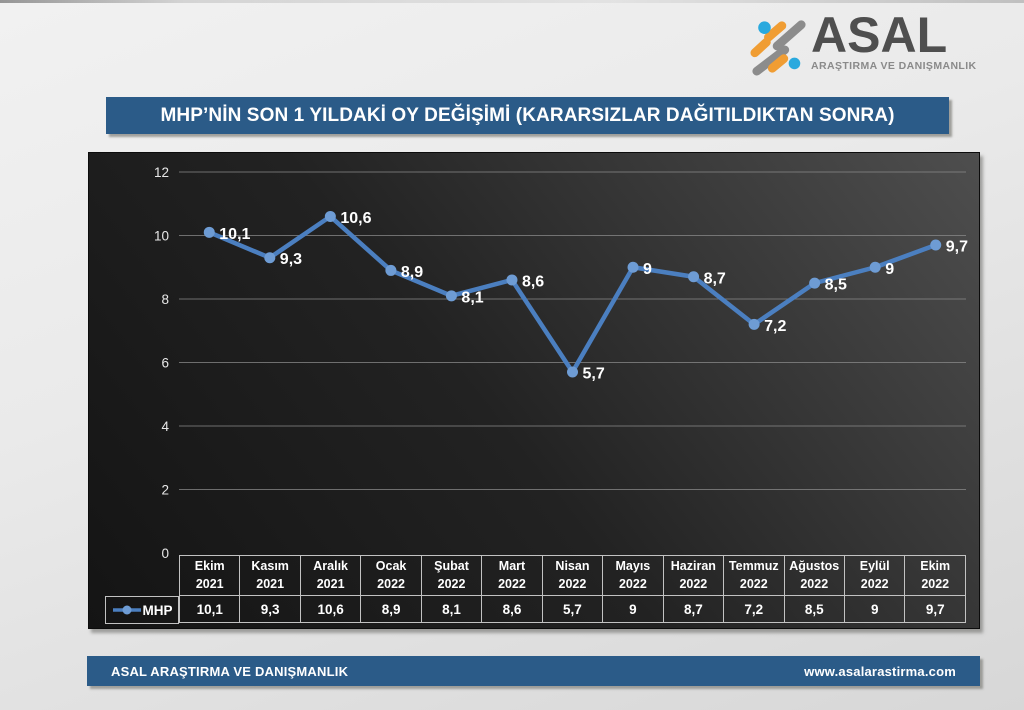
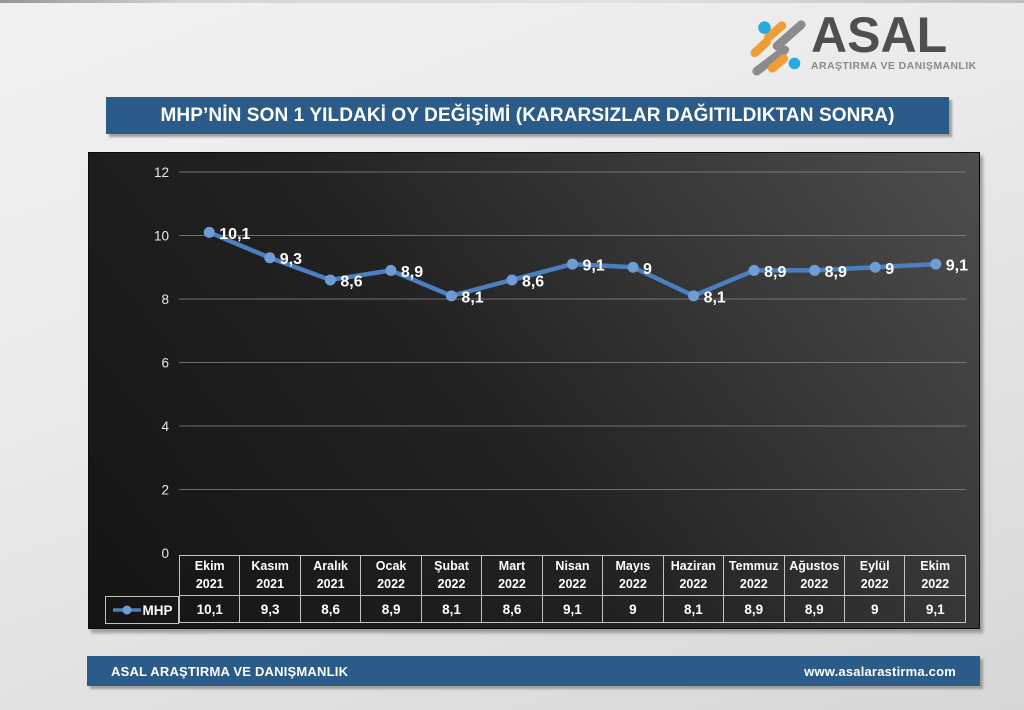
Aralık 2021: 10,6 -> 8,6
Nisan 2022: 5,7 -> 9,1
Haziran 2022: 8,7 -> 8,1
Temmuz 2022: 7,2 -> 8,9
Ağustos 2022: 8,5 -> 8,9
Ekim 2022: 9,7 -> 9,1
